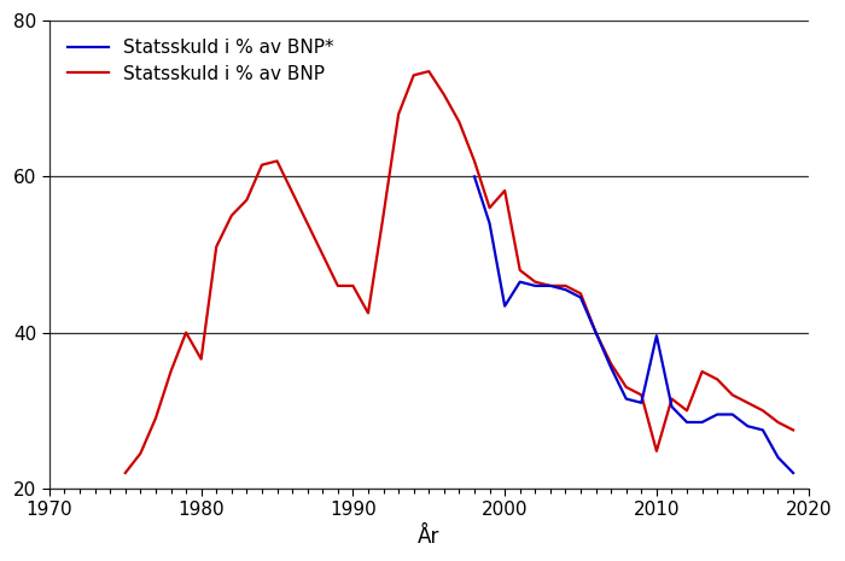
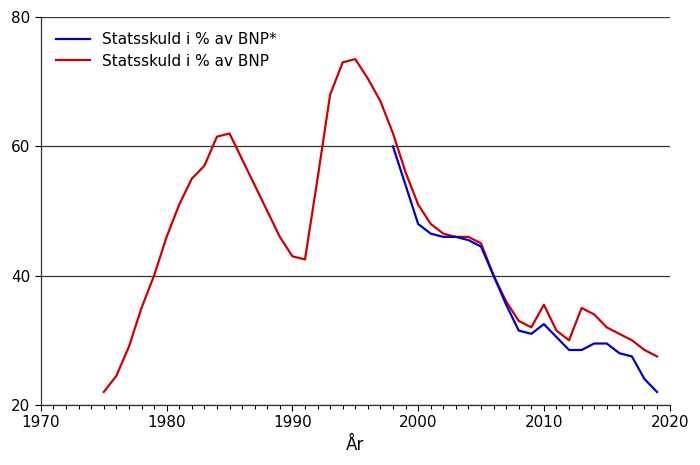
Statsskuld i % av BNP/1980: 36.6 -> 46.0
Statsskuld i % av BNP/1990: 46.0 -> 43.0
Statsskuld i % av BNP/2000: 58.2 -> 51.0
Statsskuld i % av BNP*/2000: 43.4 -> 48.0
Statsskuld i % av BNP/2010: 24.8 -> 35.5
Statsskuld i % av BNP*/2010: 39.6 -> 32.5
